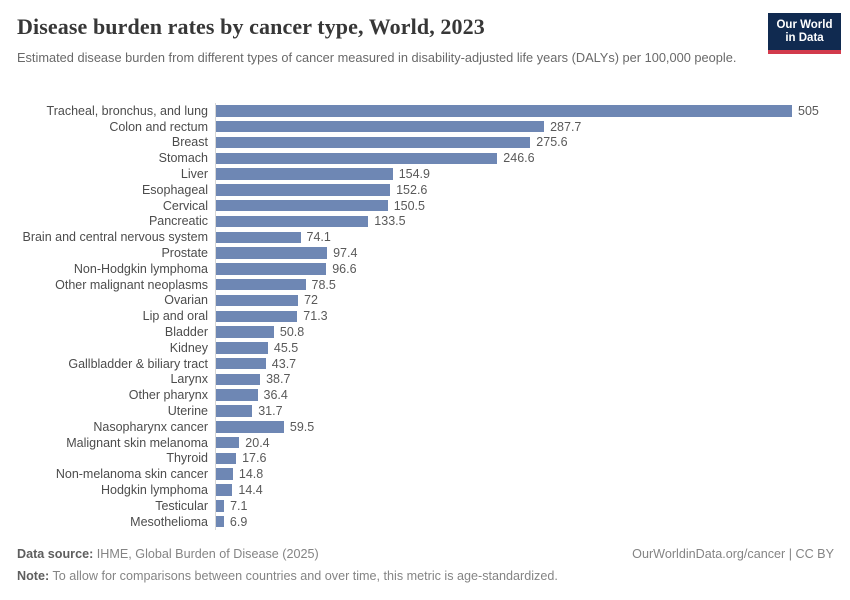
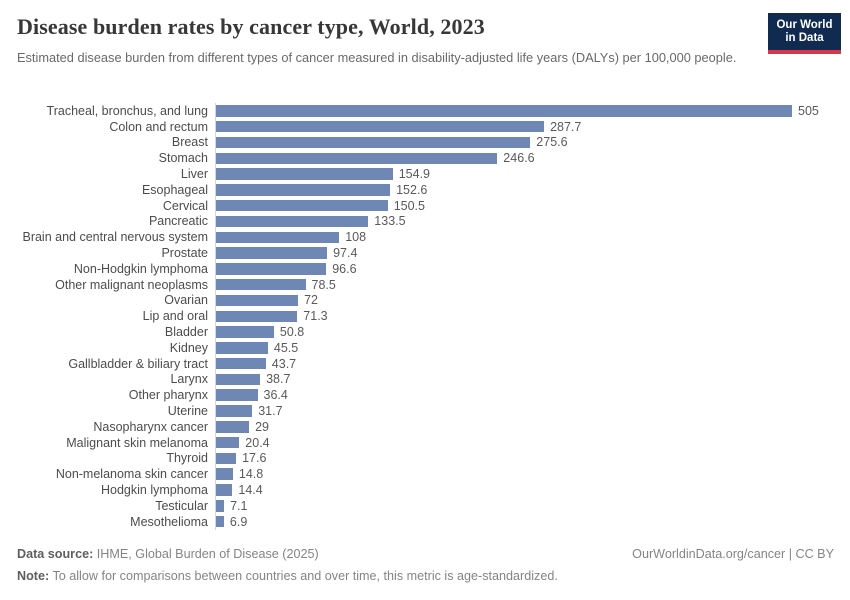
Brain and central nervous system: 74.1 -> 108
Nasopharynx cancer: 59.5 -> 29
